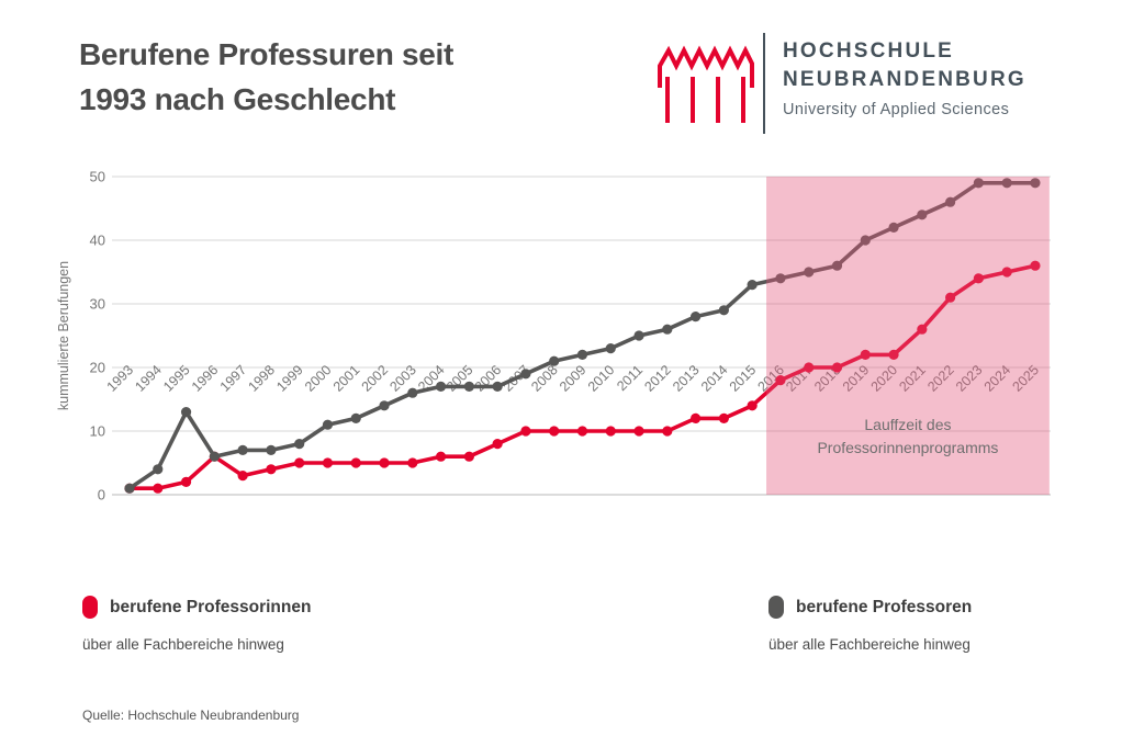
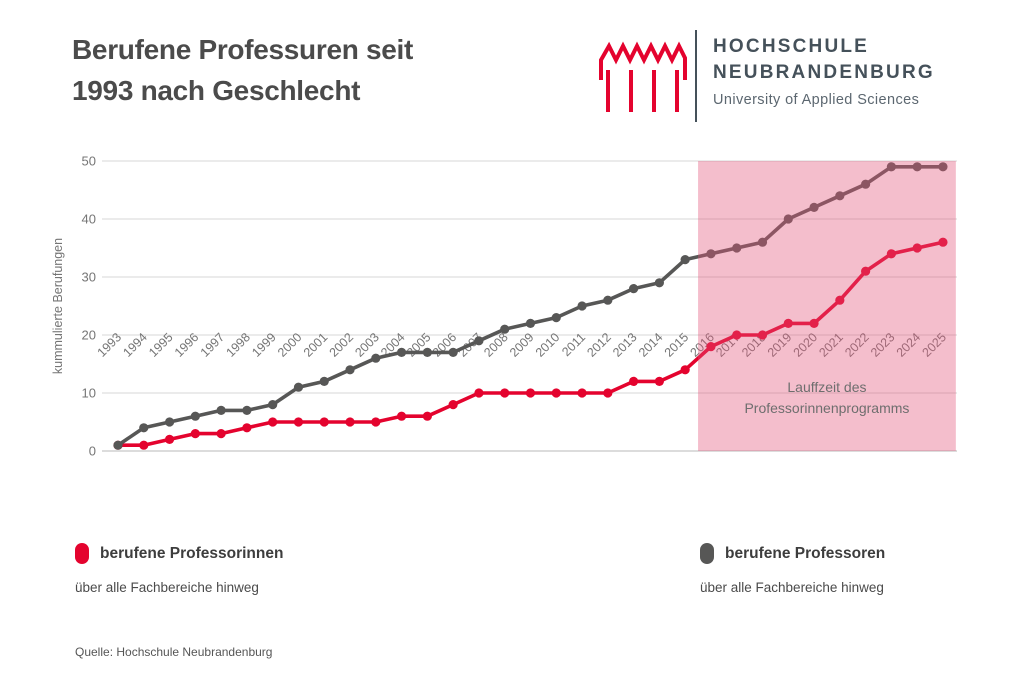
berufene Professoren/1995: 13 -> 5
berufene Professorinnen/1996: 6 -> 3
